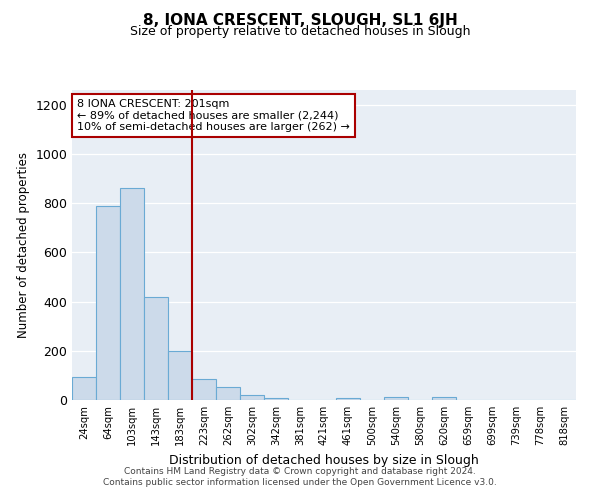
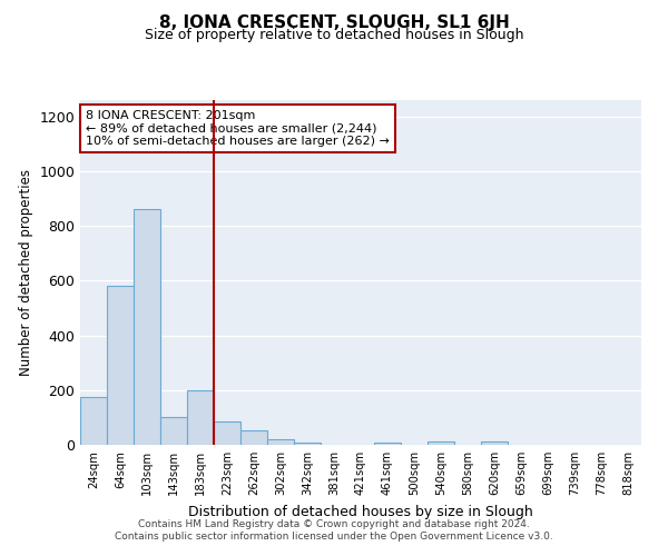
24sqm: 93 -> 175
64sqm: 790 -> 580
143sqm: 418 -> 100
